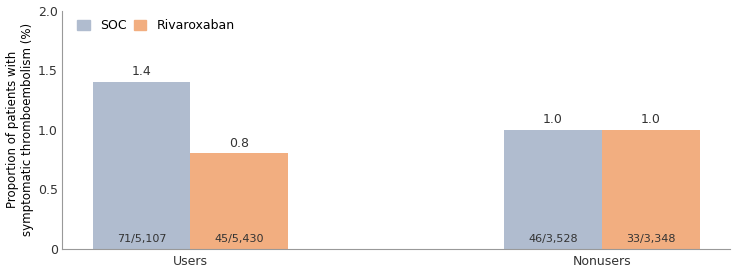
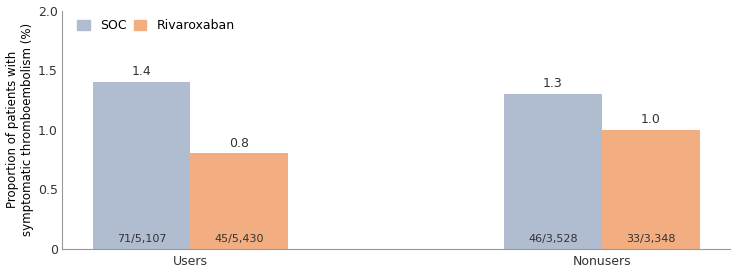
SOC/Nonusers: 1.0 -> 1.3
